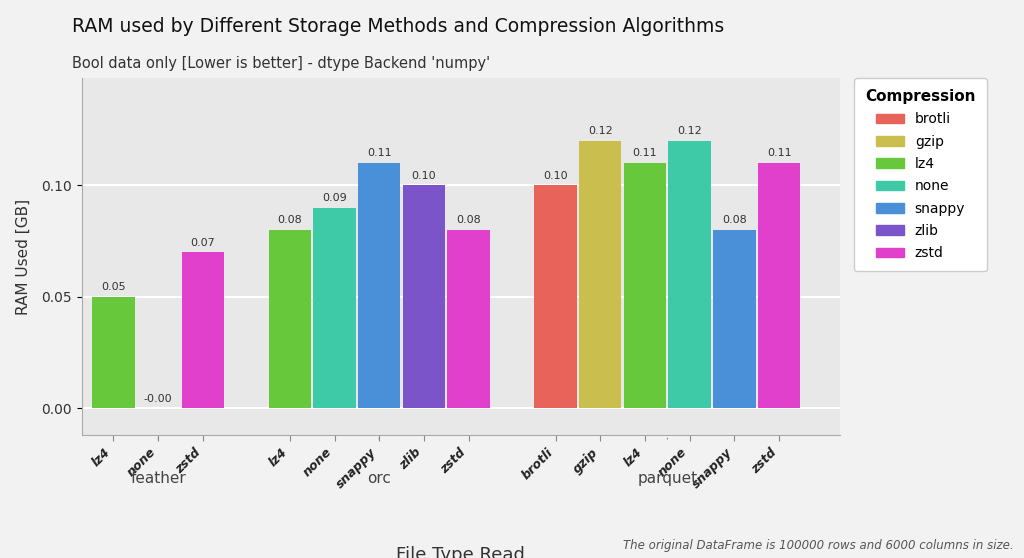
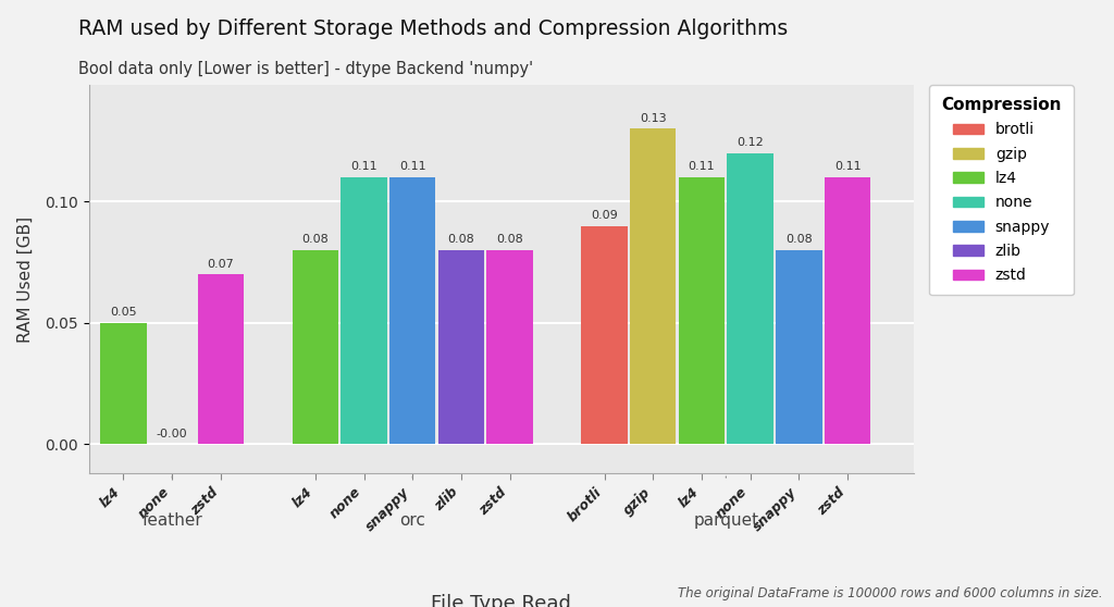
none: 0.09 -> 0.11
zlib: 0.10 -> 0.08
brotli: 0.10 -> 0.09
gzip: 0.12 -> 0.13
